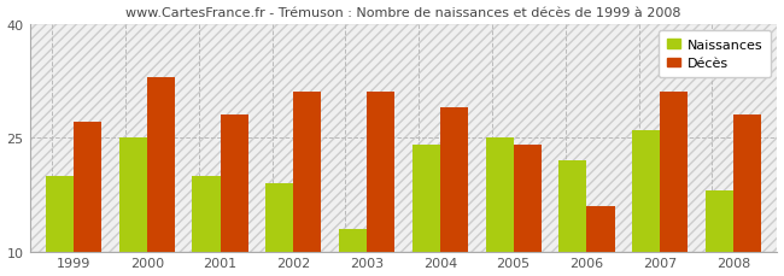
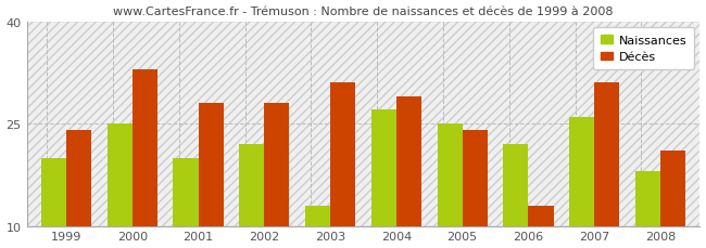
Décès/1999: 27 -> 24
Naissances/2002: 19 -> 22
Décès/2002: 31 -> 28
Naissances/2004: 24 -> 27
Décès/2006: 16 -> 13
Décès/2008: 28 -> 21
